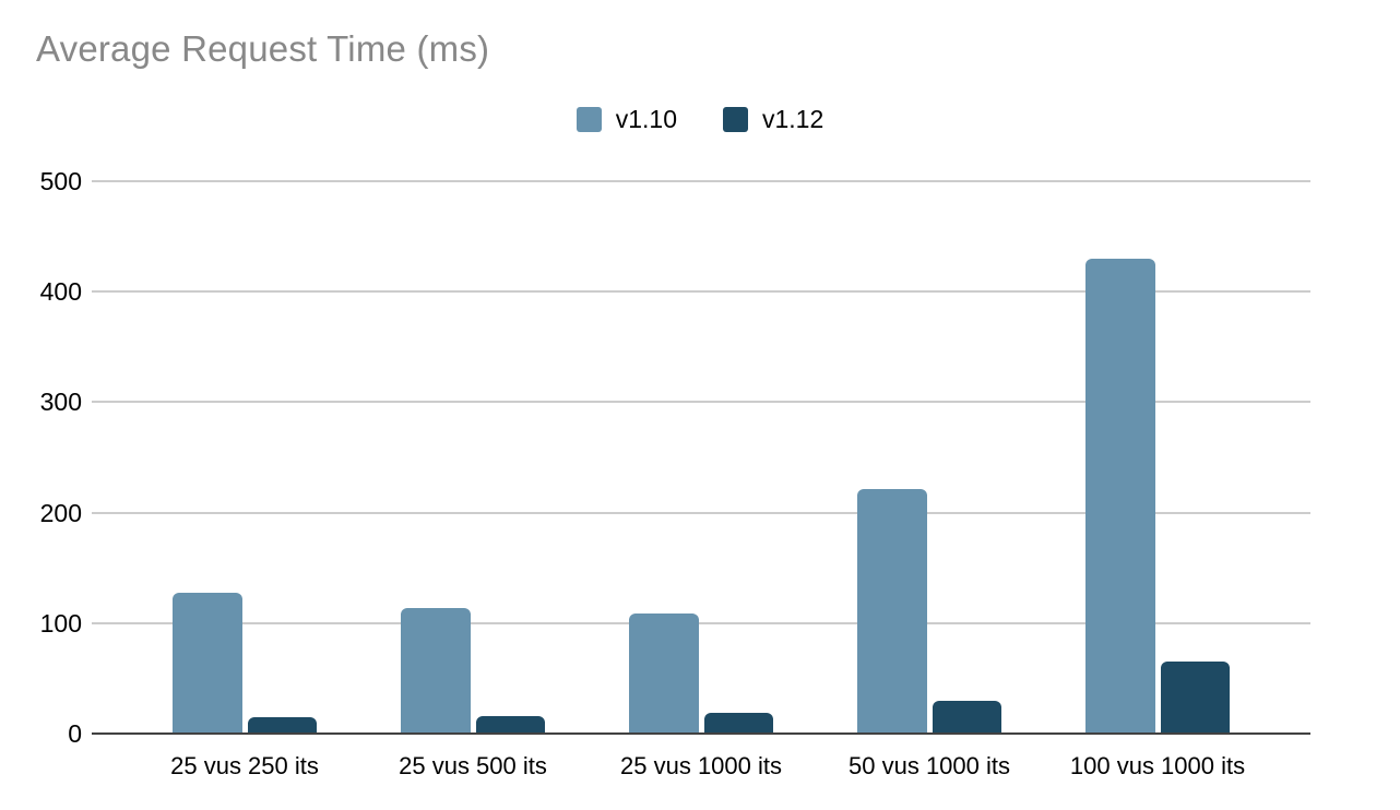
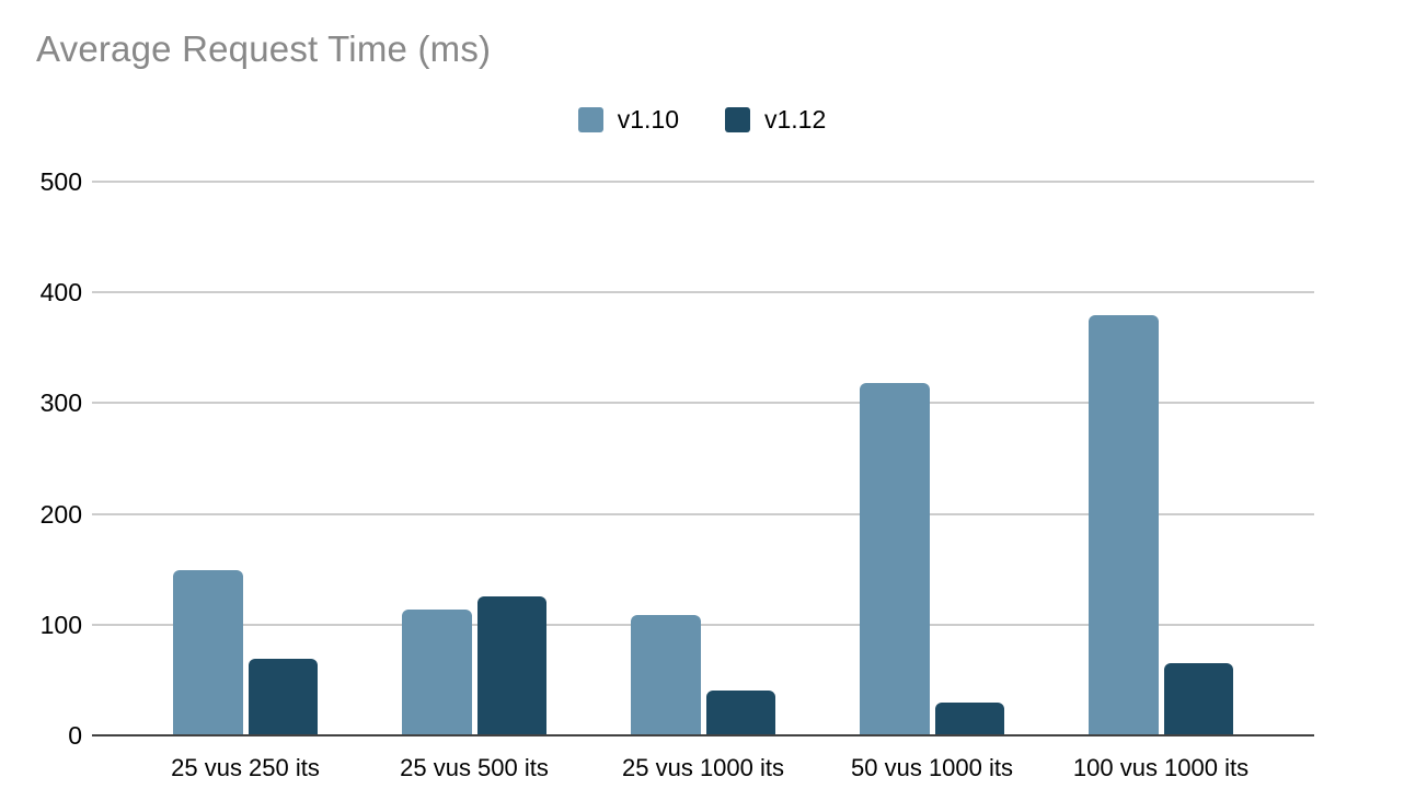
v1.10/25 vus 250 its: 127 -> 149
v1.12/25 vus 250 its: 15 -> 69
v1.12/25 vus 500 its: 16 -> 125
v1.12/25 vus 1000 its: 19 -> 41
v1.10/50 vus 1000 its: 221 -> 318
v1.10/100 vus 1000 its: 430 -> 379
